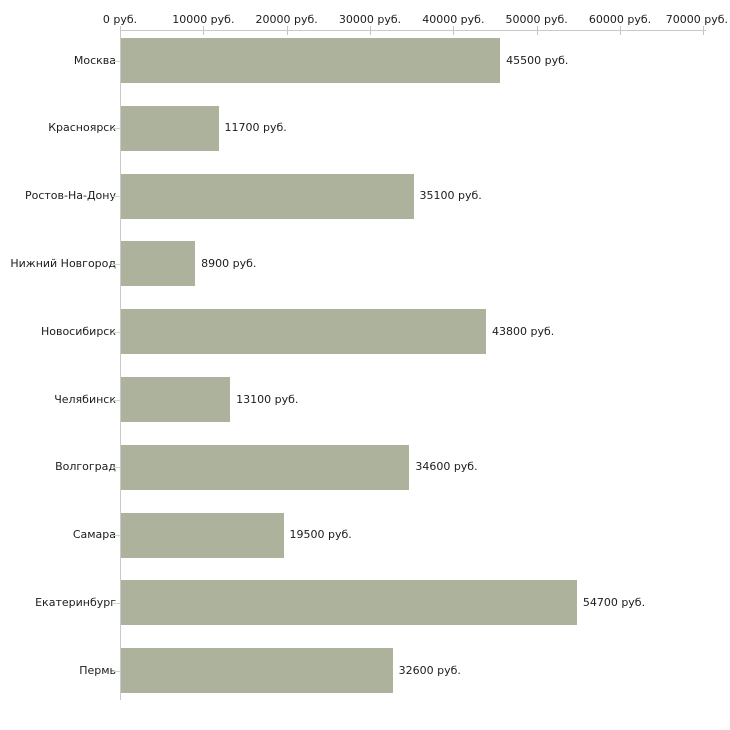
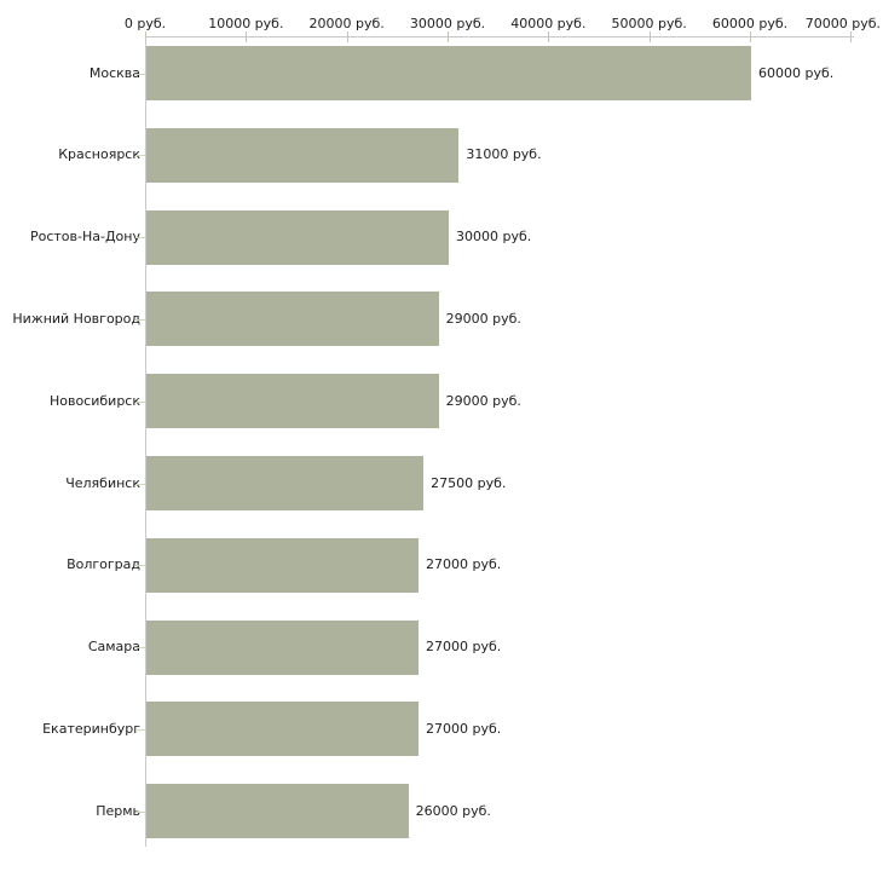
Москва: 45500 -> 60000
Красноярск: 11700 -> 31000
Ростов-На-Дону: 35100 -> 30000
Нижний Новгород: 8900 -> 29000
Новосибирск: 43800 -> 29000
Челябинск: 13100 -> 27500
Волгоград: 34600 -> 27000
Самара: 19500 -> 27000
Екатеринбург: 54700 -> 27000
Пермь: 32600 -> 26000
